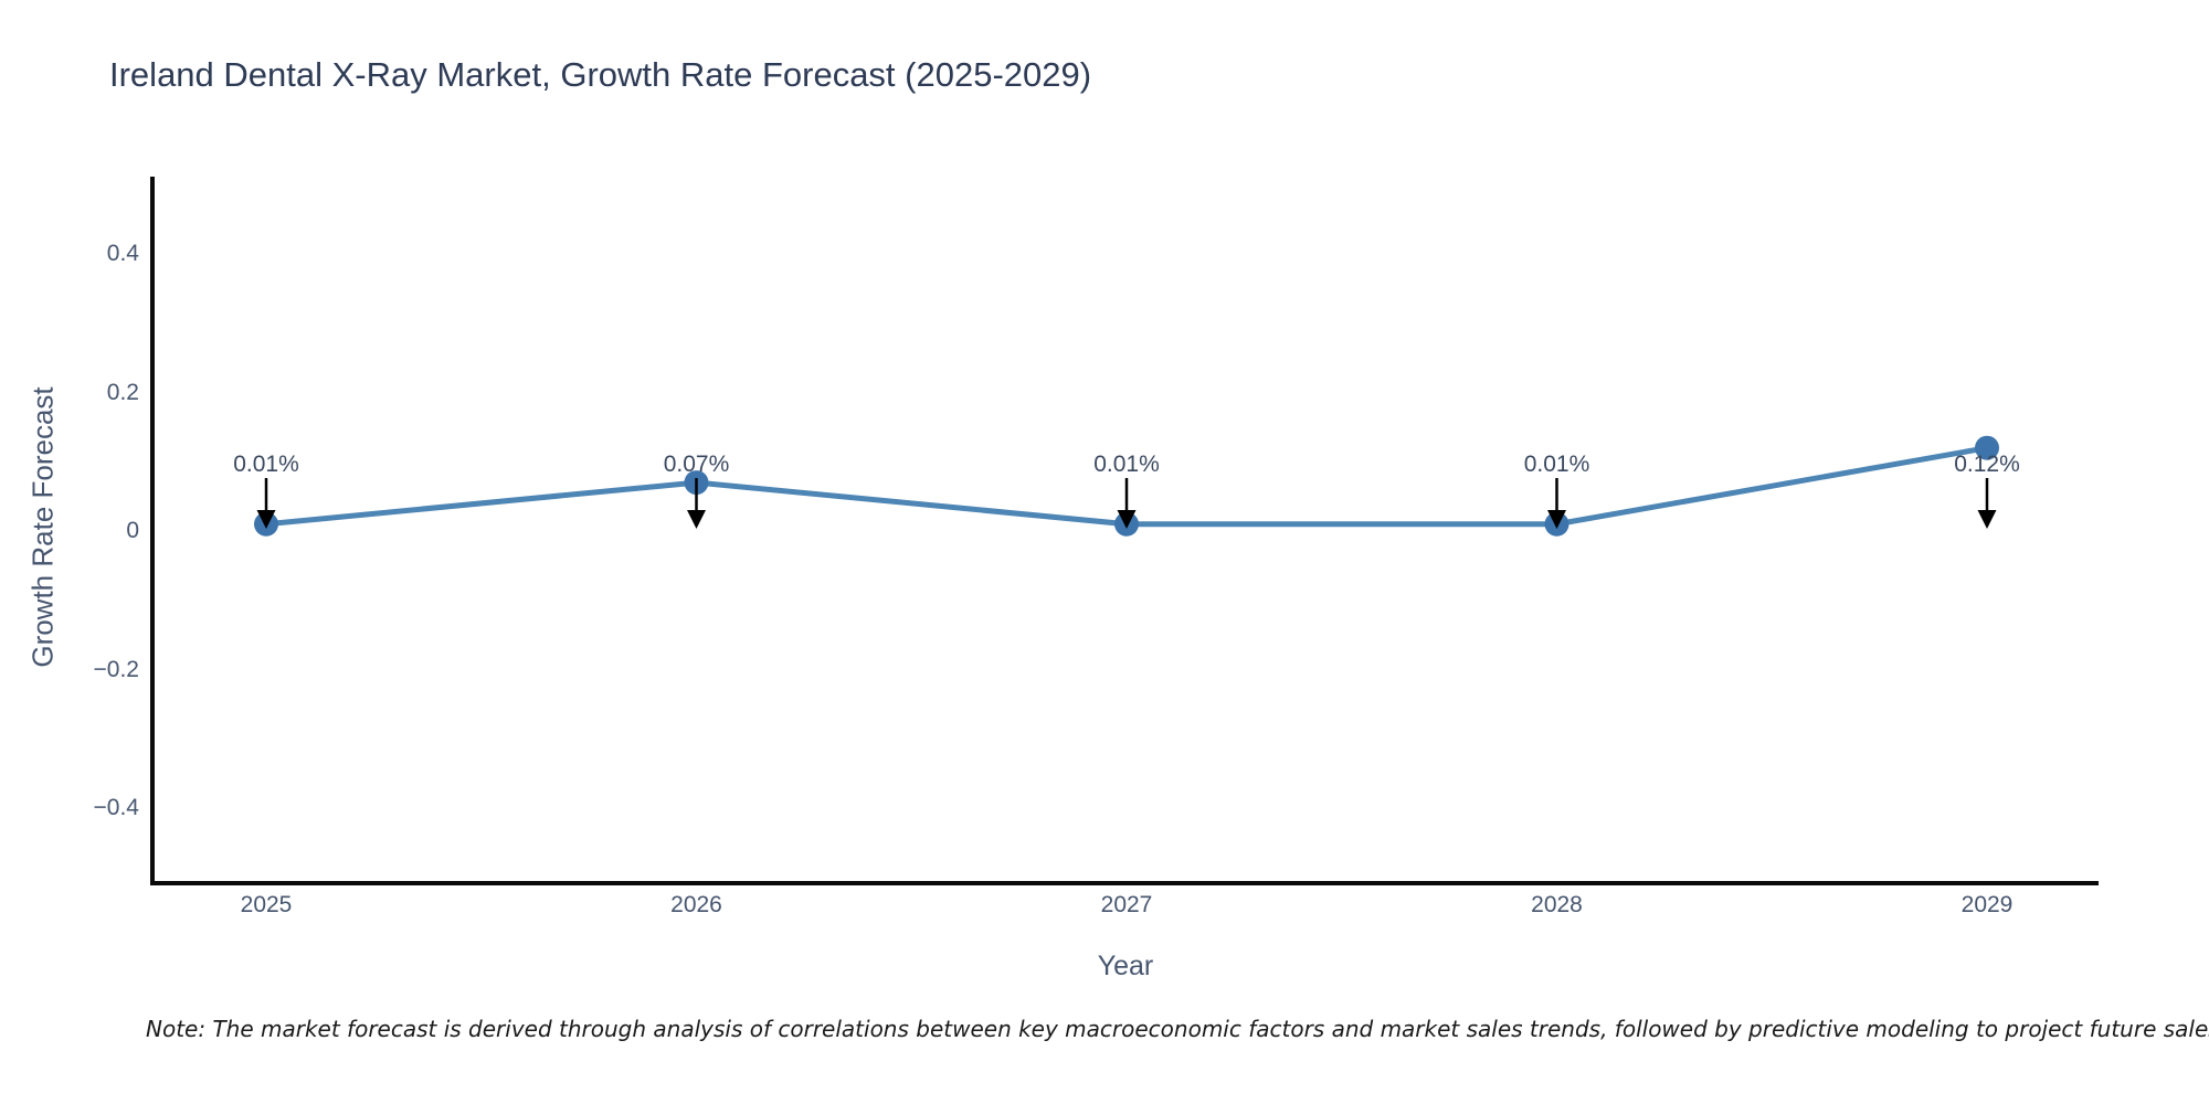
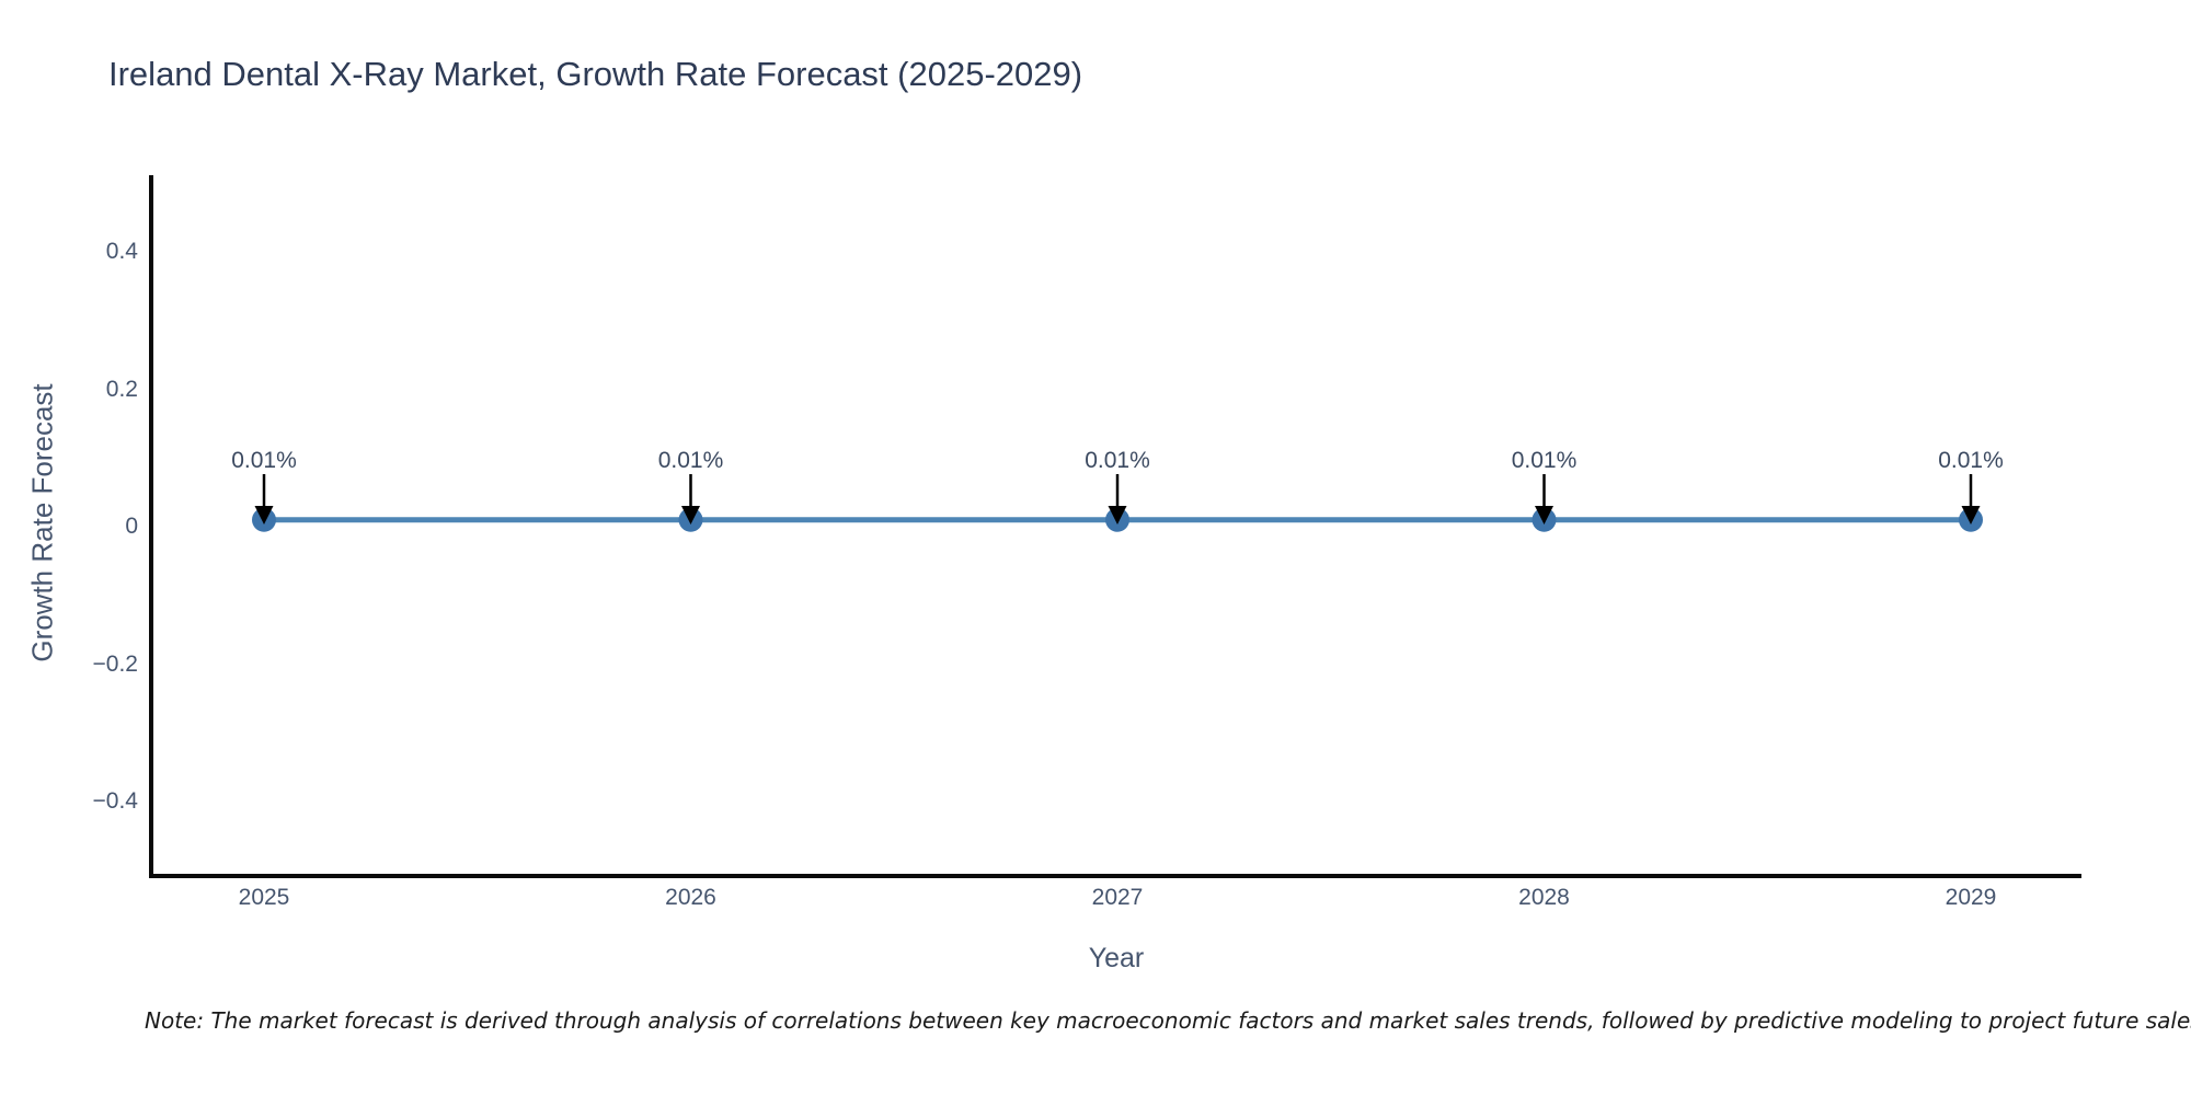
2026: 0.07% -> 0.01%
2029: 0.12% -> 0.01%
